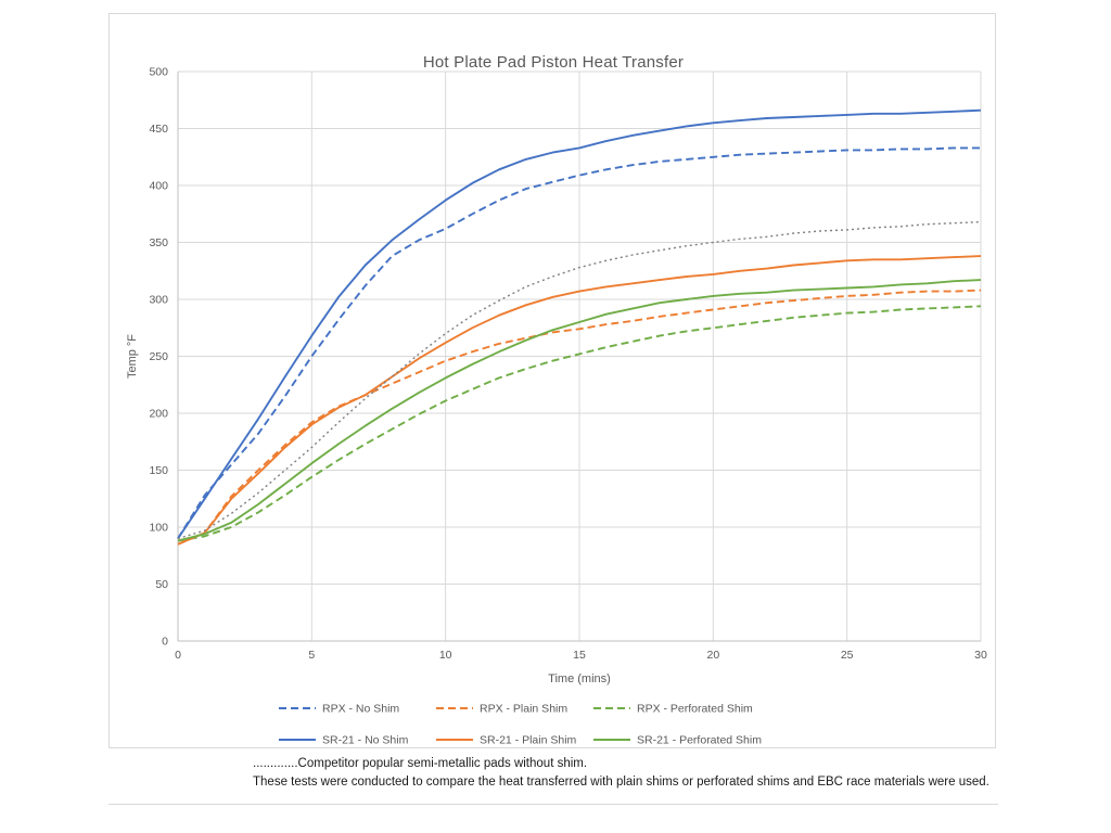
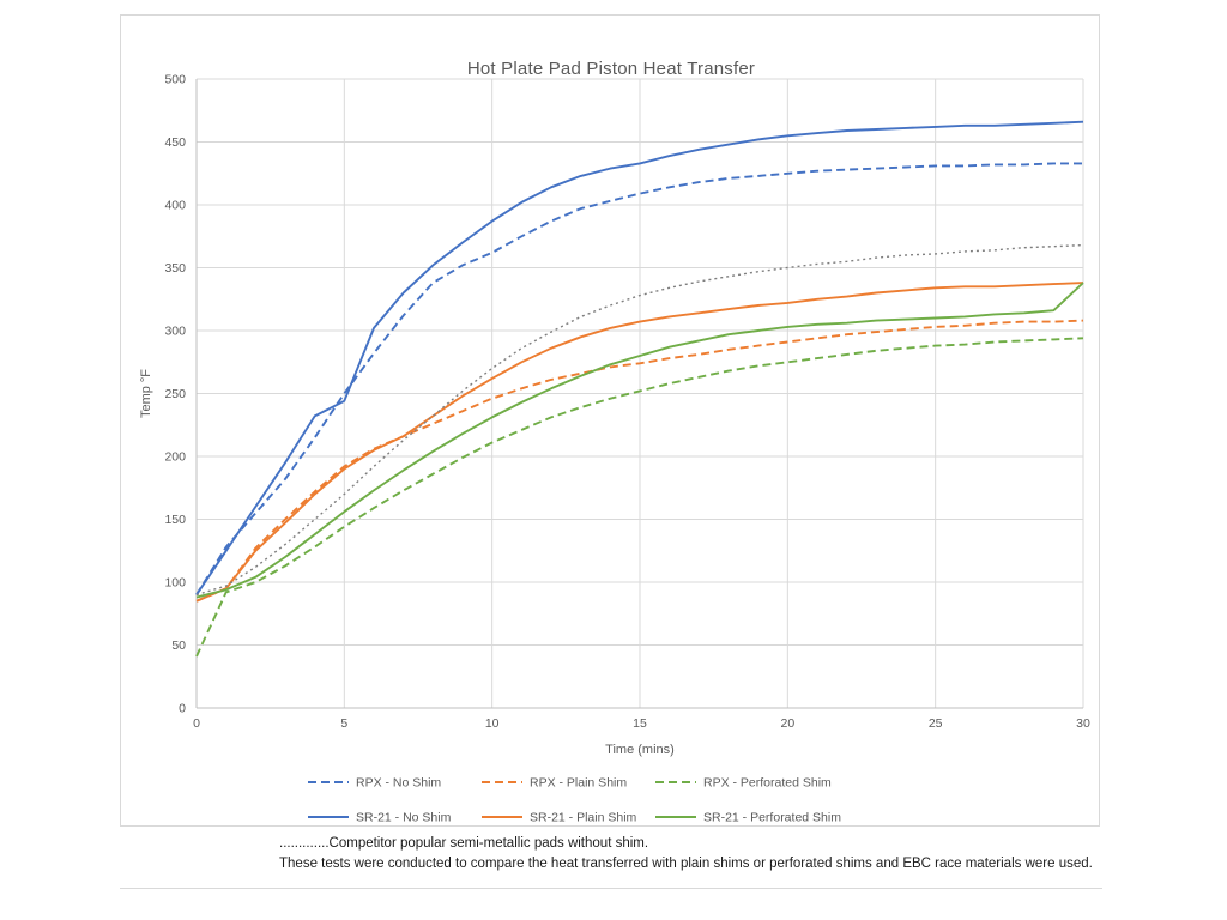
RPX - Perforated Shim/0: 88 -> 41
SR-21 - No Shim/5: 268 -> 244
SR-21 - Perforated Shim/30: 317 -> 338
